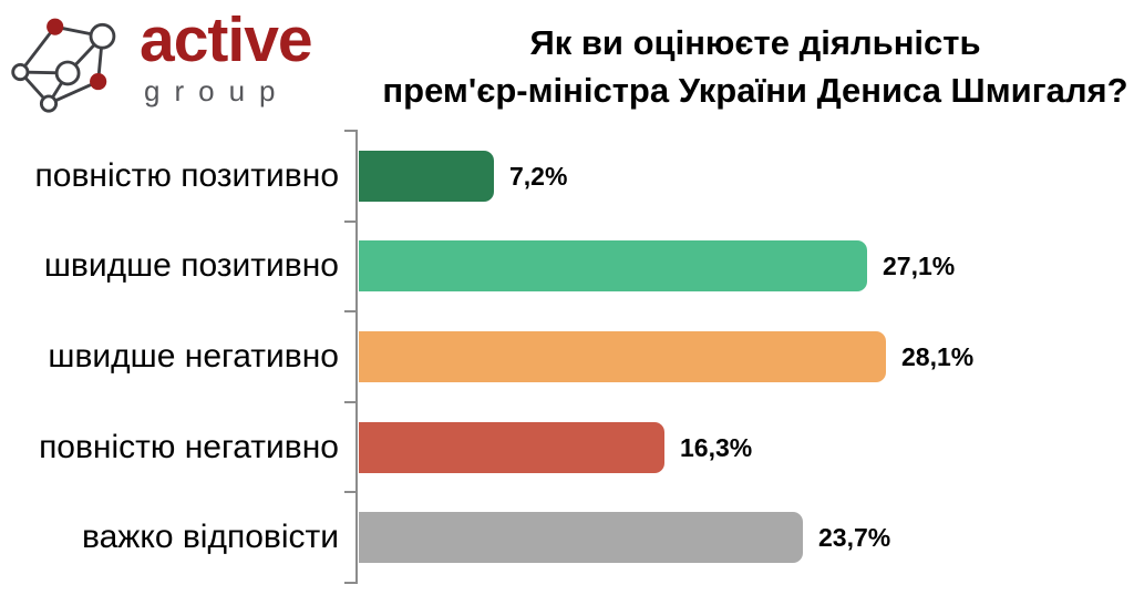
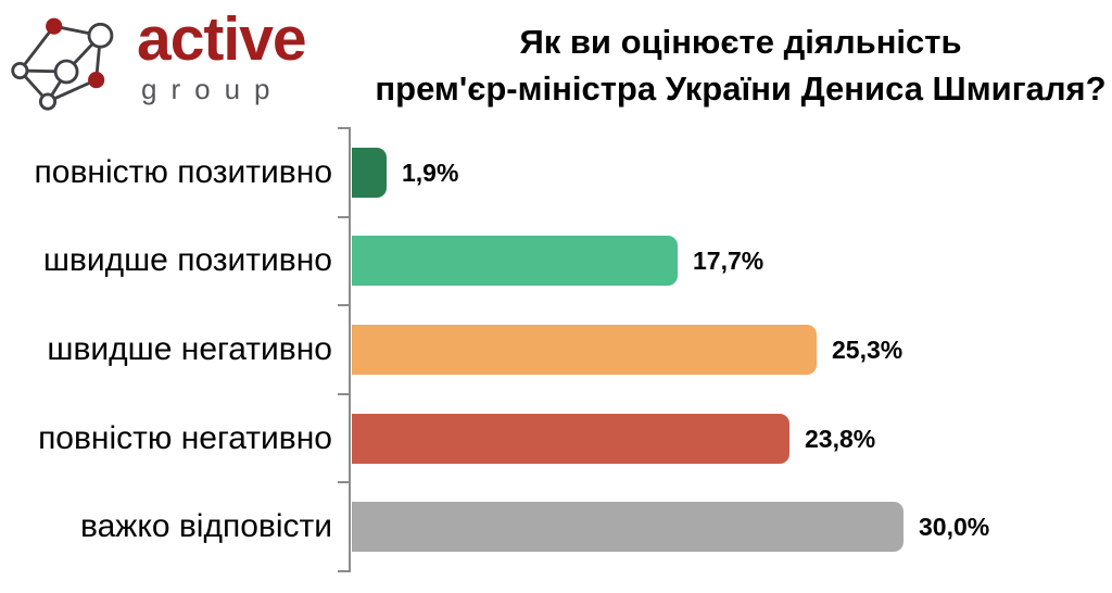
повністю позитивно: 7,2% -> 1,9%
швидше позитивно: 27,1% -> 17,7%
швидше негативно: 28,1% -> 25,3%
повністю негативно: 16,3% -> 23,8%
важко відповісти: 23,7% -> 30,0%
